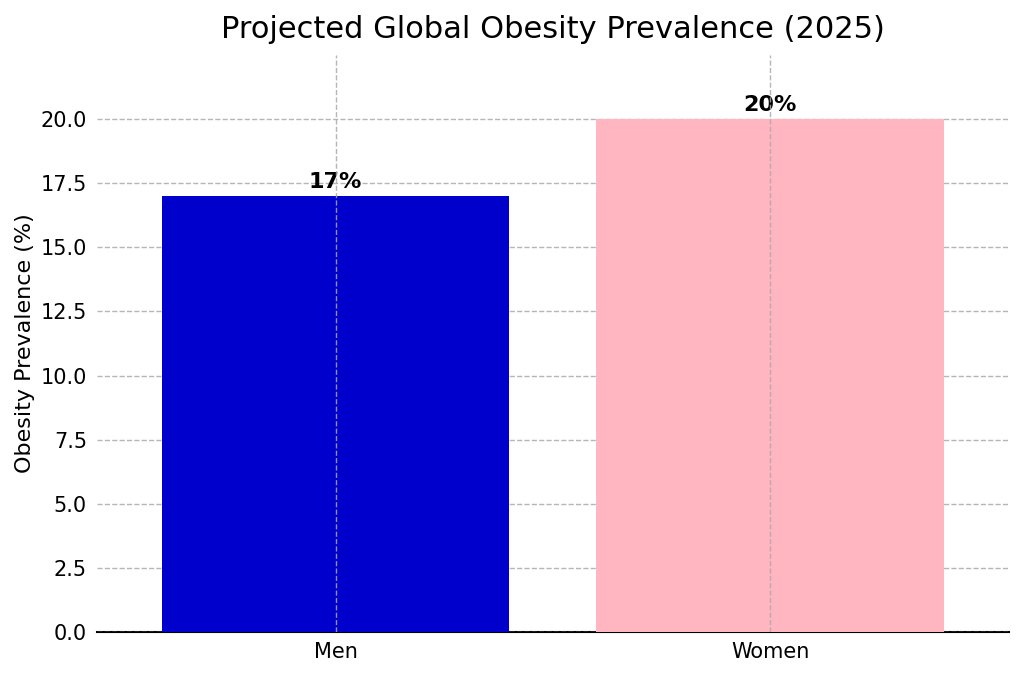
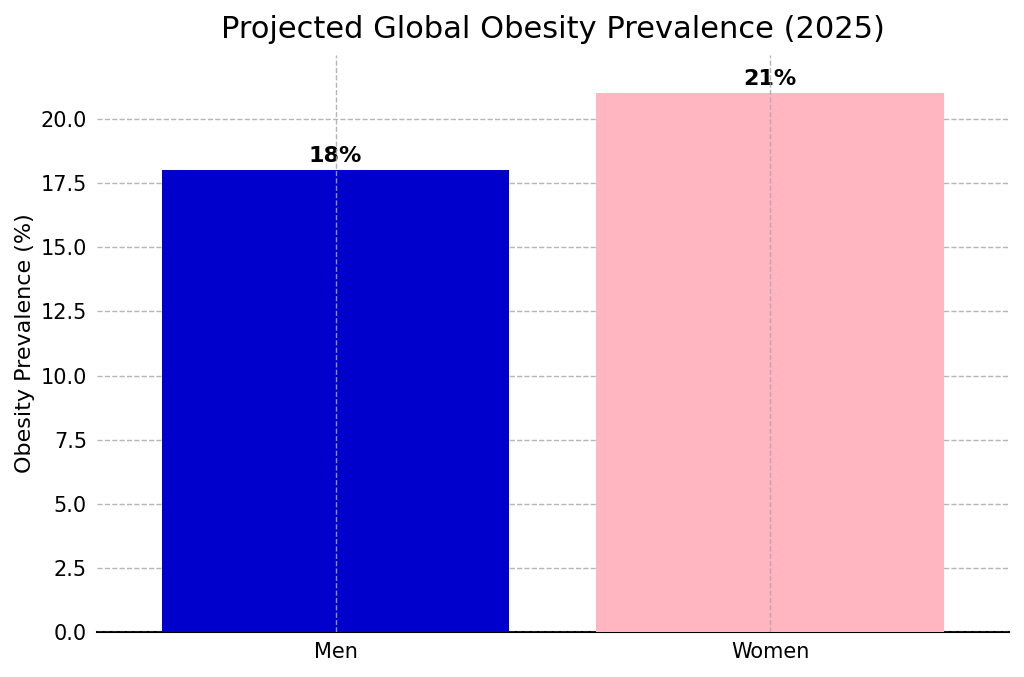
Men: 17% -> 18%
Women: 20% -> 21%
